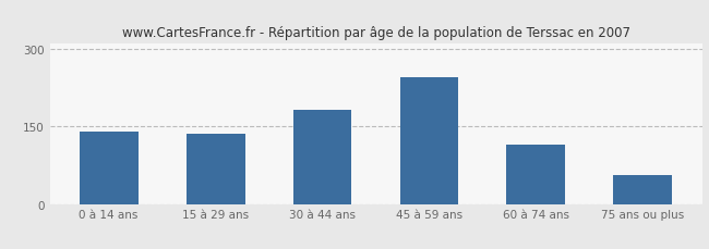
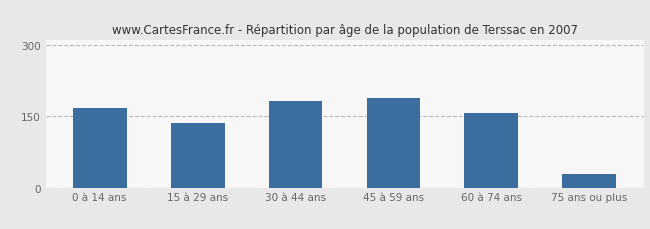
0 à 14 ans: 140 -> 168
45 à 59 ans: 245 -> 188
60 à 74 ans: 115 -> 158
75 ans ou plus: 55 -> 28
